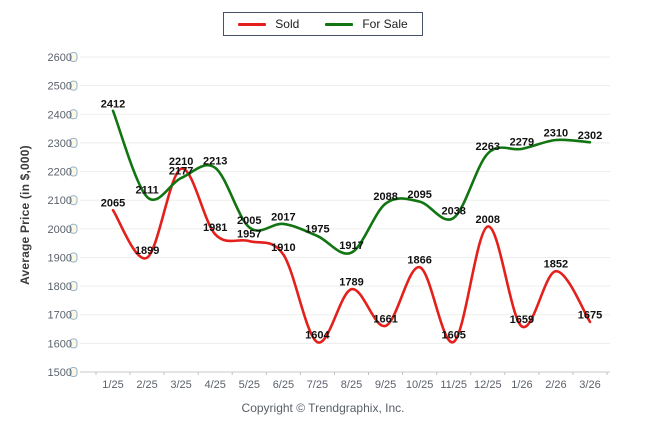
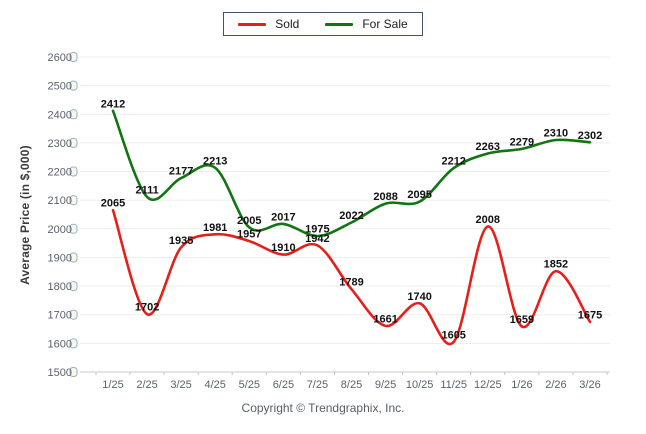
Sold/2/25: 1899 -> 1702
Sold/3/25: 2210 -> 1935
Sold/7/25: 1604 -> 1942
For Sale/8/25: 1917 -> 2022
Sold/10/25: 1866 -> 1740
For Sale/11/25: 2038 -> 2212
